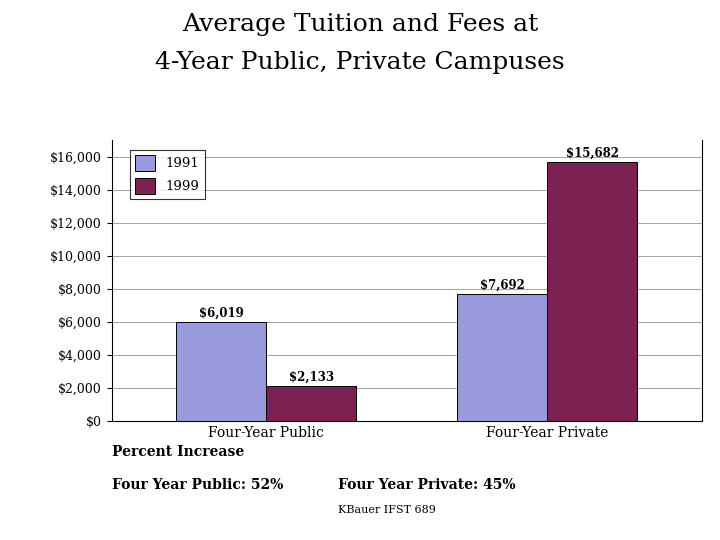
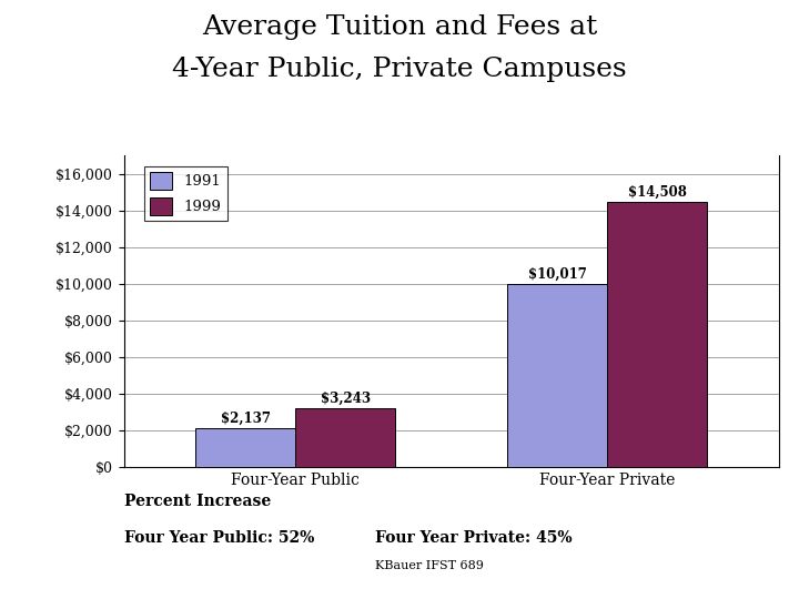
1991/Four-Year Public: $6,019 -> $2,137
1999/Four-Year Public: $2,133 -> $3,243
1991/Four-Year Private: $7,692 -> $10,017
1999/Four-Year Private: $15,682 -> $14,508
